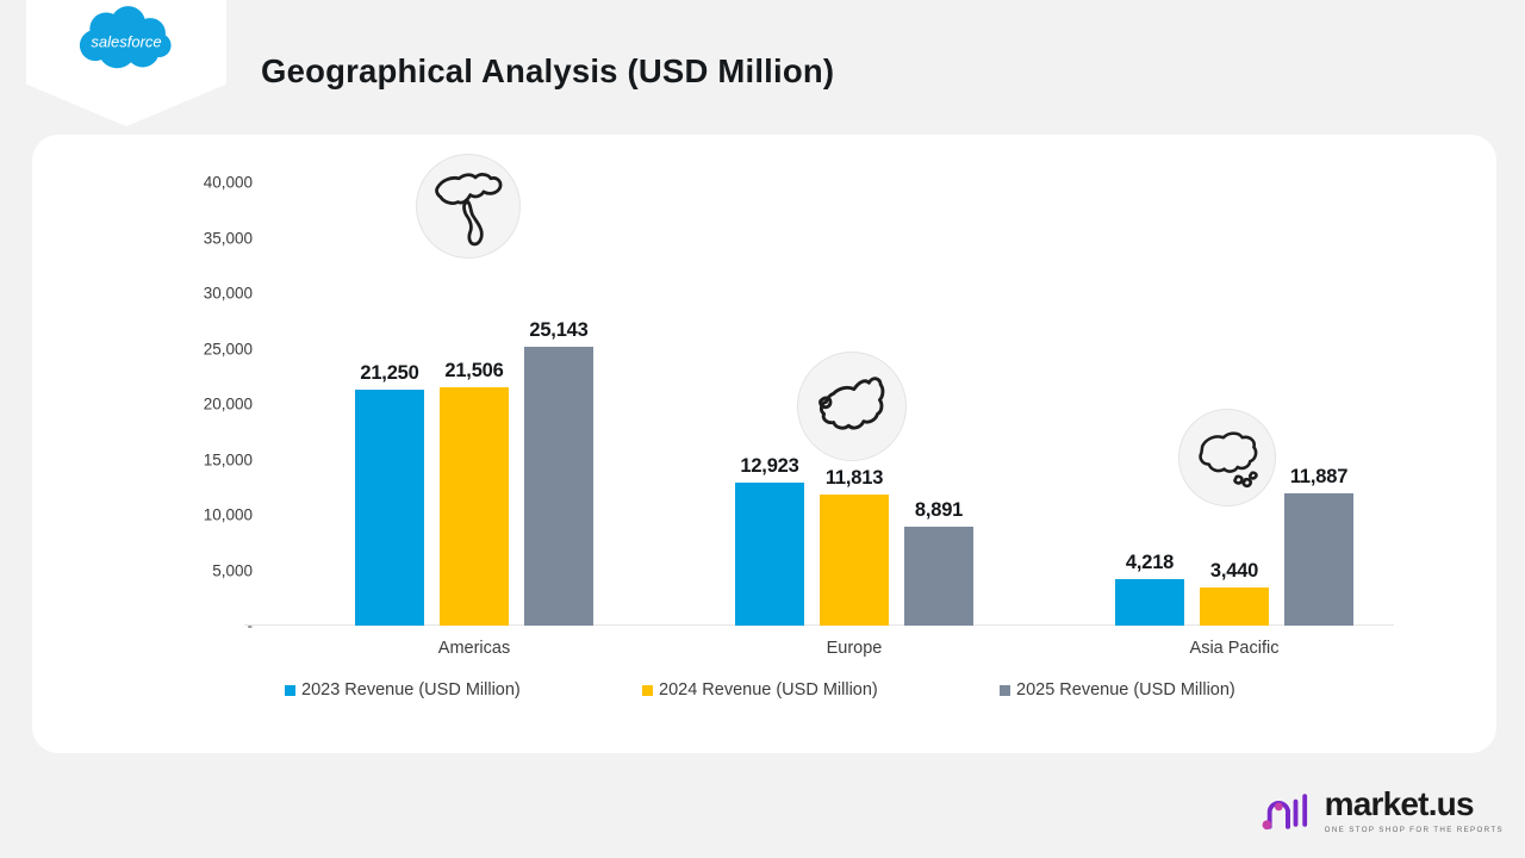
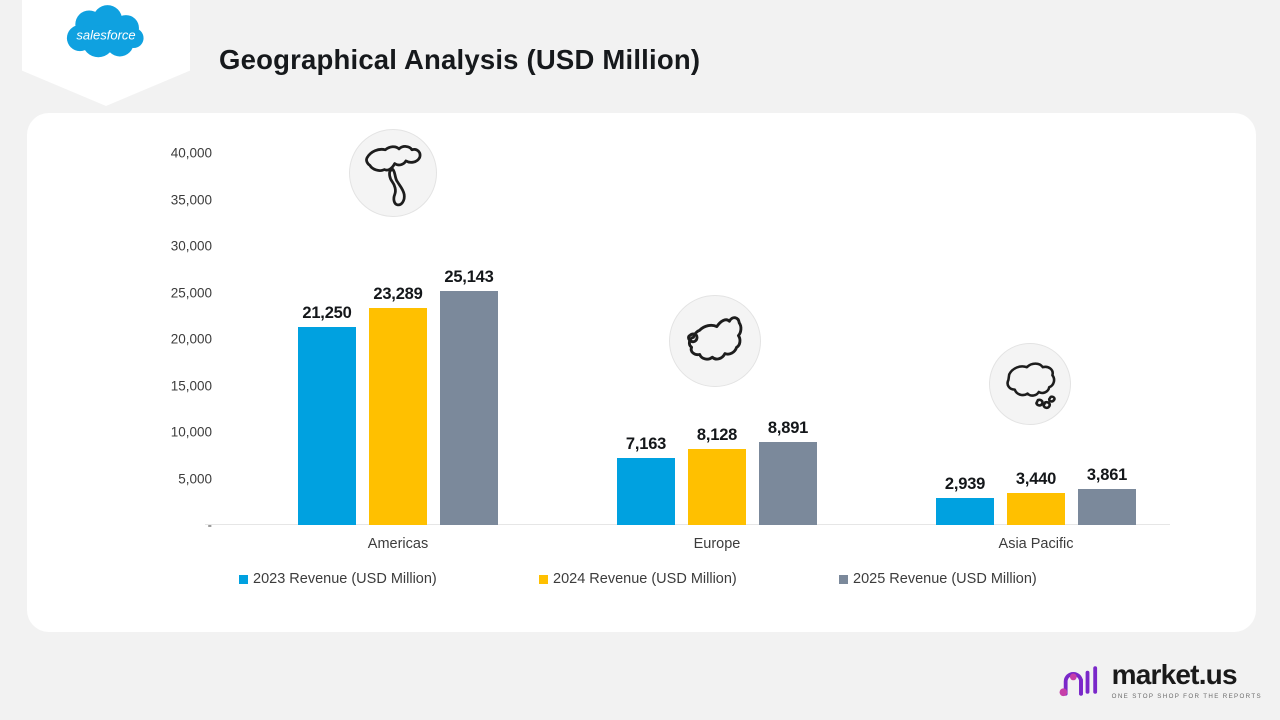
2024 Revenue (USD Million)/Americas: 21,506 -> 23,289
2023 Revenue (USD Million)/Europe: 12,923 -> 7,163
2024 Revenue (USD Million)/Europe: 11,813 -> 8,128
2023 Revenue (USD Million)/Asia Pacific: 4,218 -> 2,939
2025 Revenue (USD Million)/Asia Pacific: 11,887 -> 3,861
